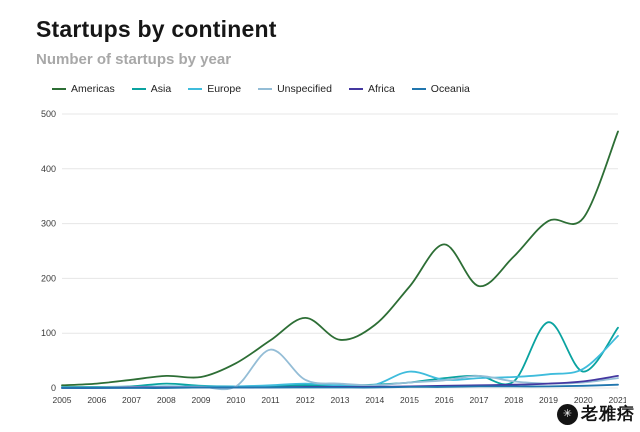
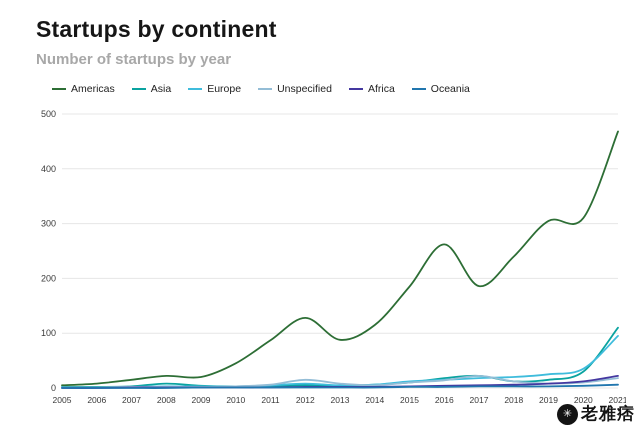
Unspecified/2011: 70 -> 10
Europe/2015: 30 -> 10
Asia/2019: 120 -> 20
